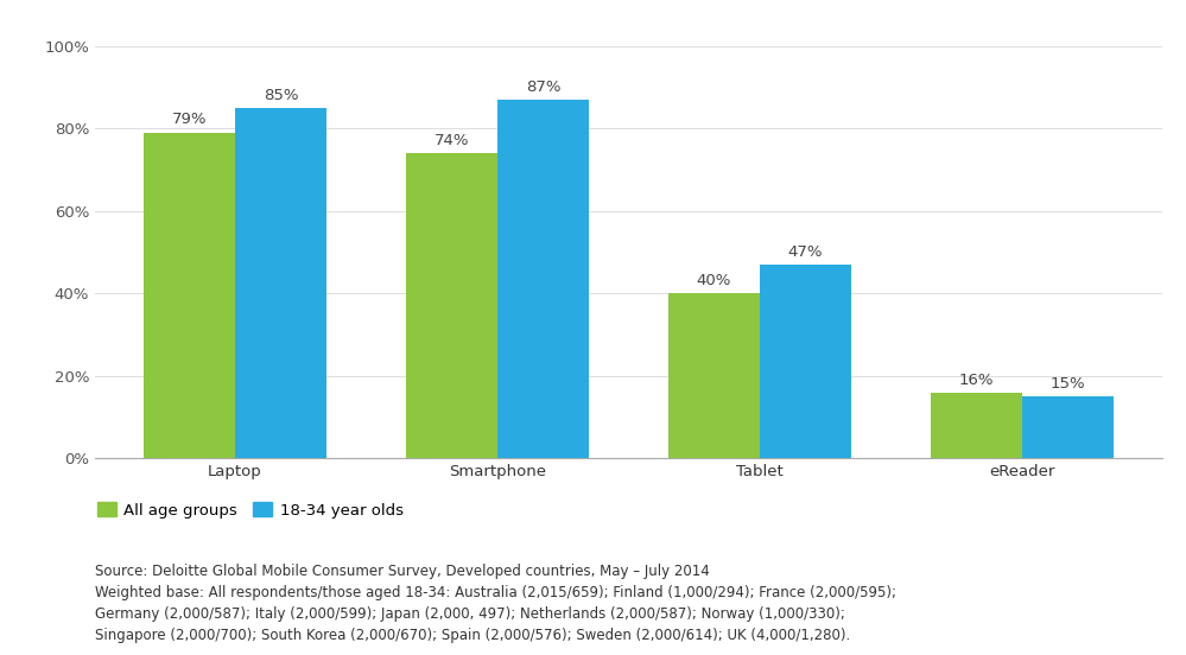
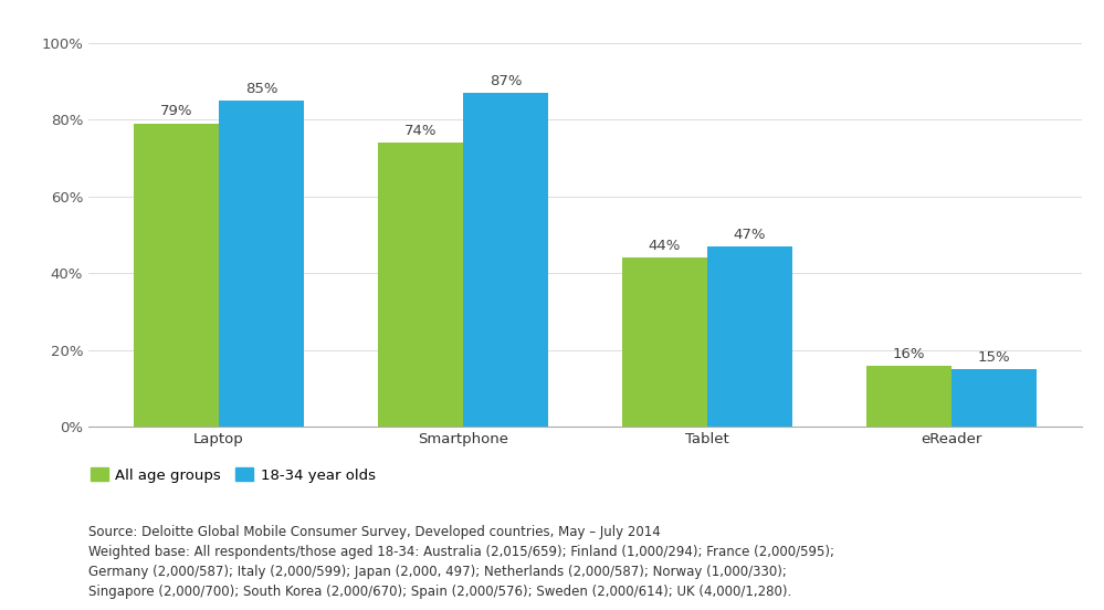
All age groups/Tablet: 40% -> 44%
